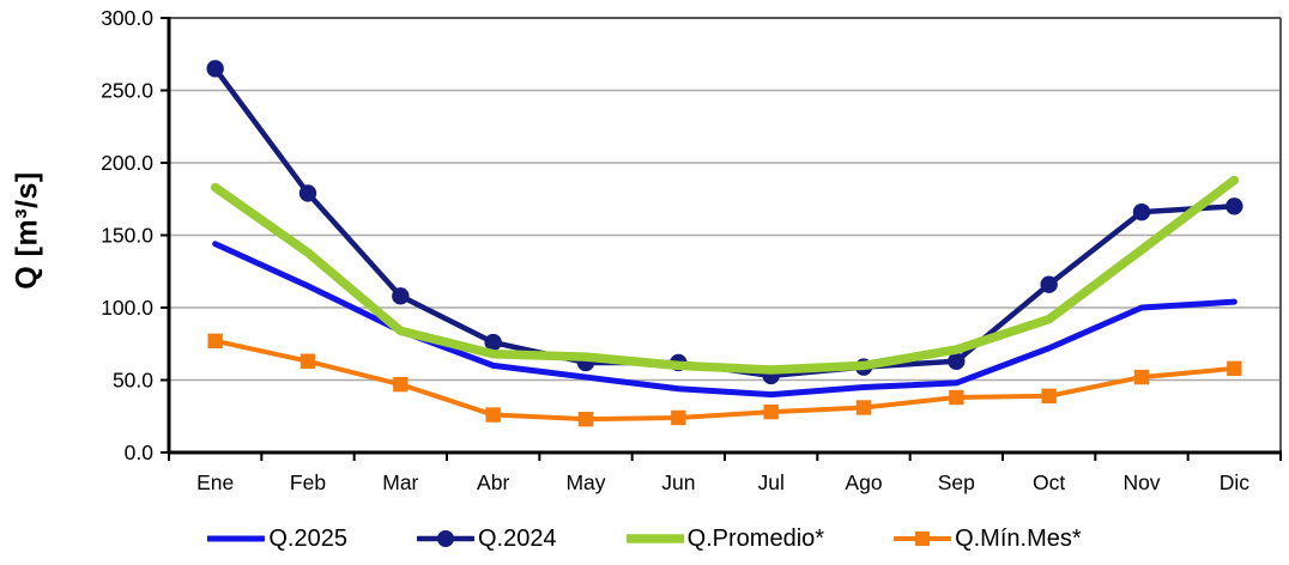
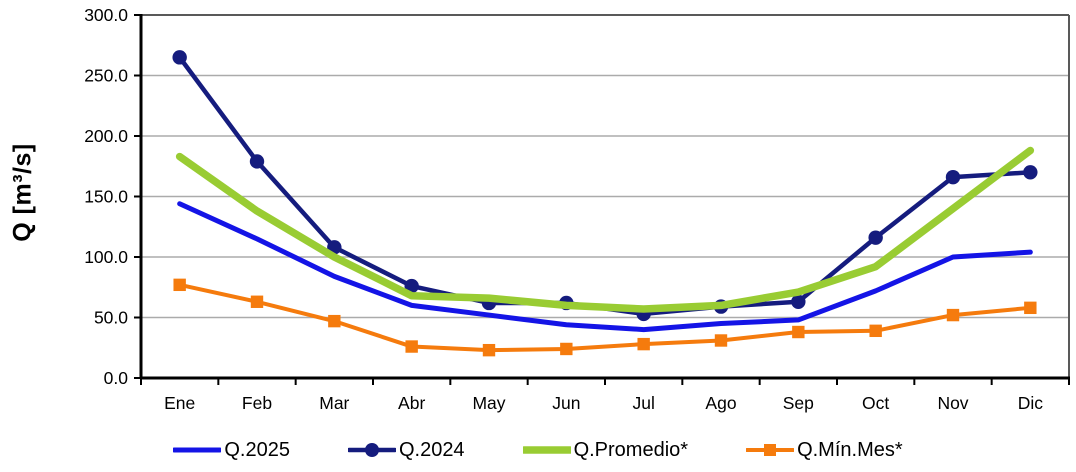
Q.Promedio*/Mar: 84 -> 100
